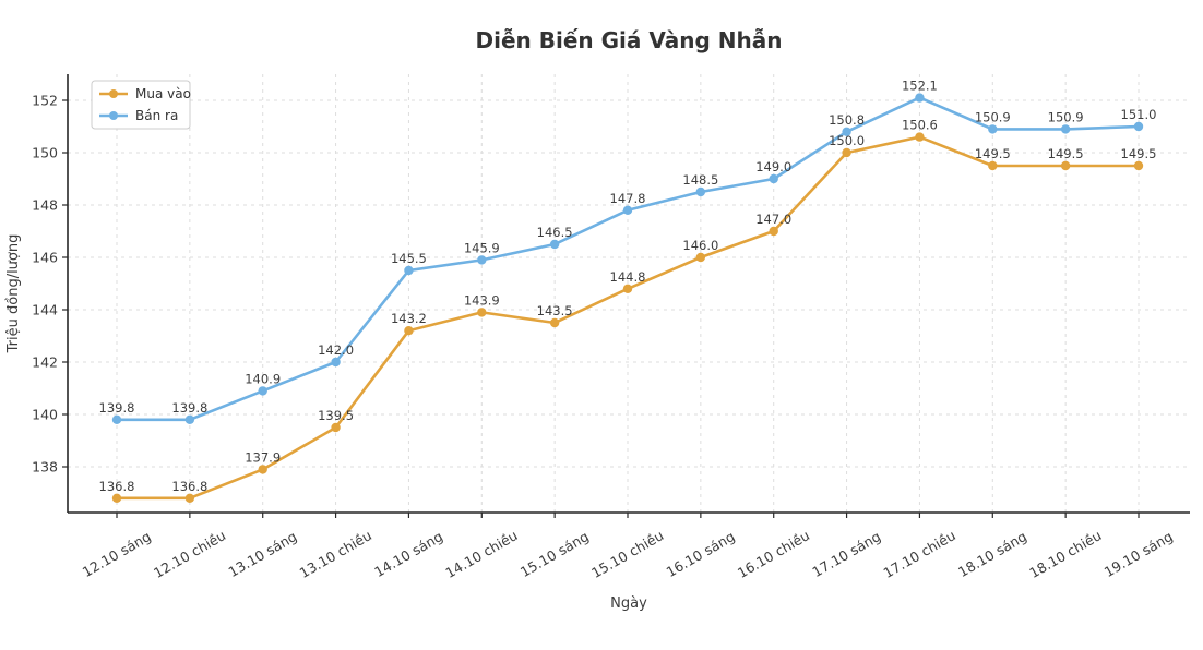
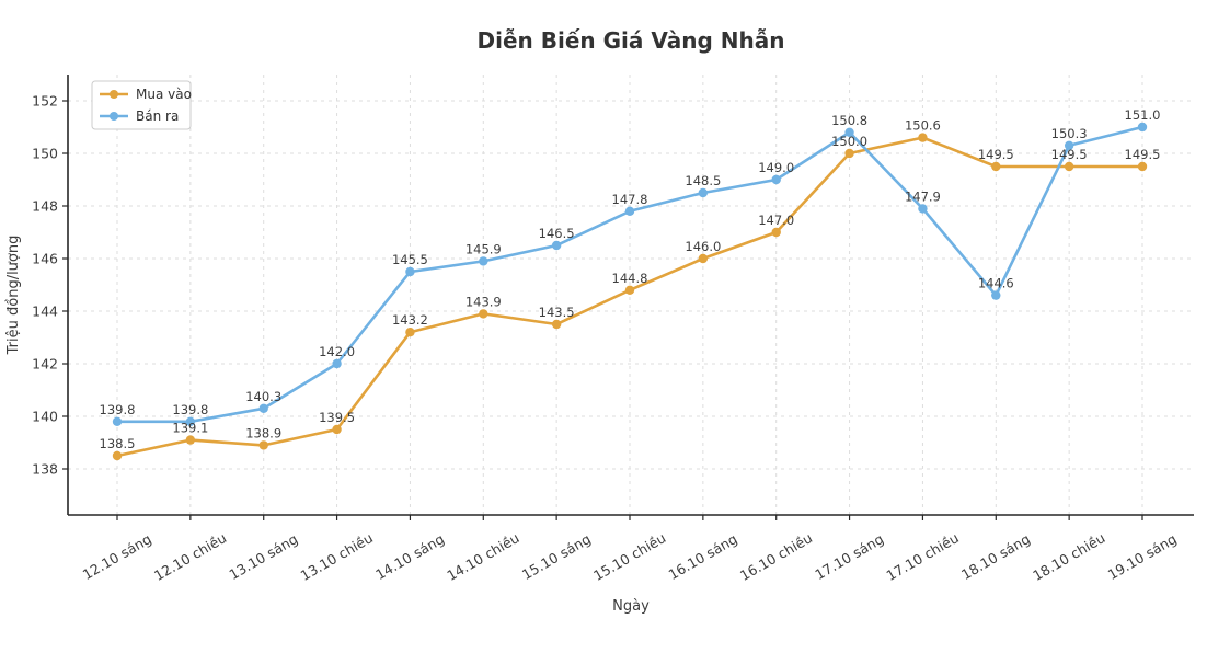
Mua vào/12.10 sáng: 136.8 -> 138.5
Mua vào/12.10 chiều: 136.8 -> 139.1
Mua vào/13.10 sáng: 137.9 -> 138.9
Bán ra/13.10 sáng: 140.9 -> 140.3
Bán ra/17.10 chiều: 152.1 -> 147.9
Bán ra/18.10 sáng: 150.9 -> 144.6
Bán ra/18.10 chiều: 150.9 -> 150.3
